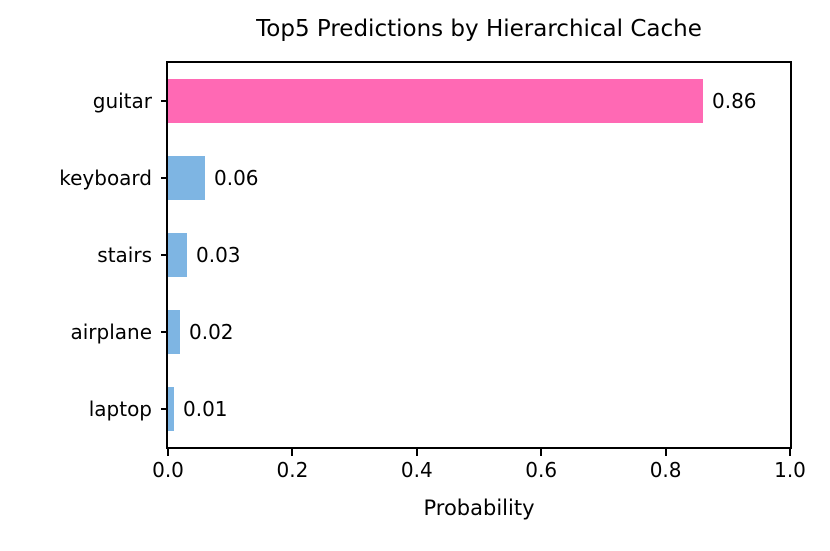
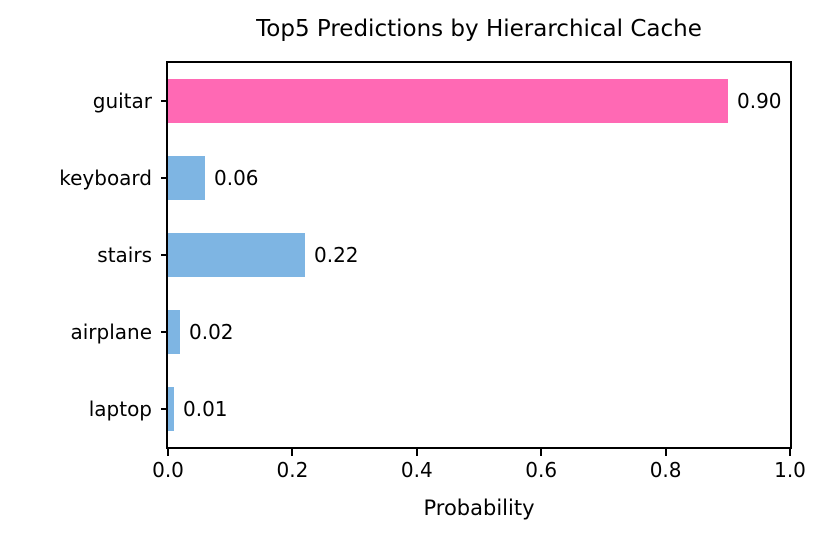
guitar: 0.86 -> 0.90
stairs: 0.03 -> 0.22
